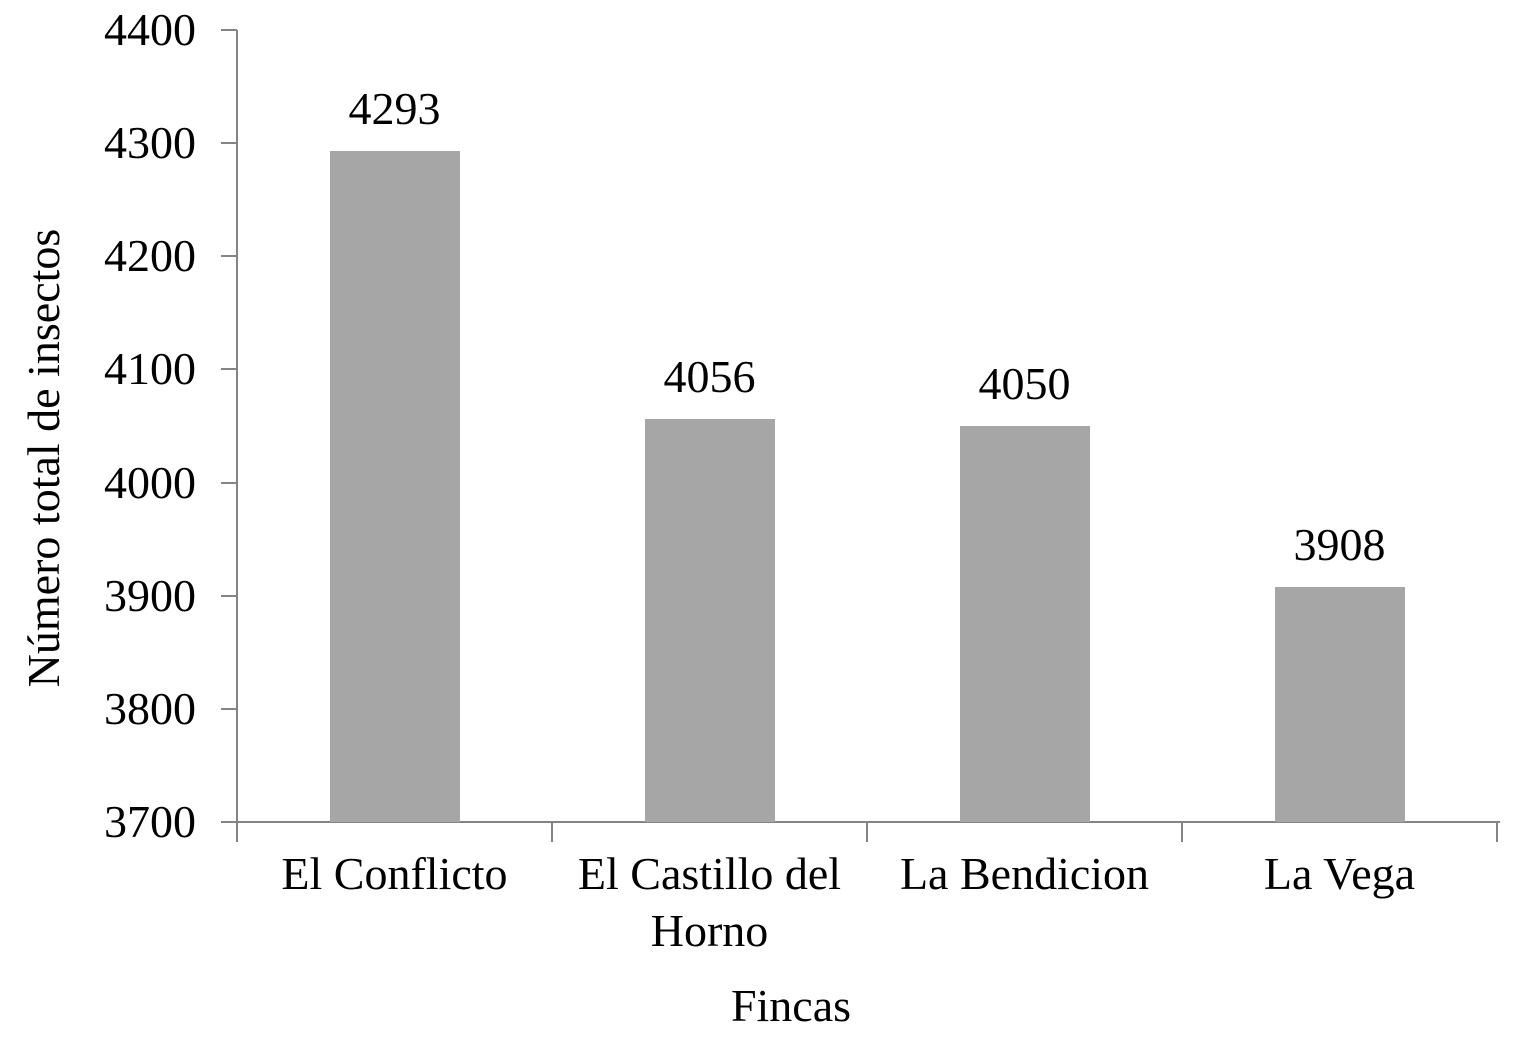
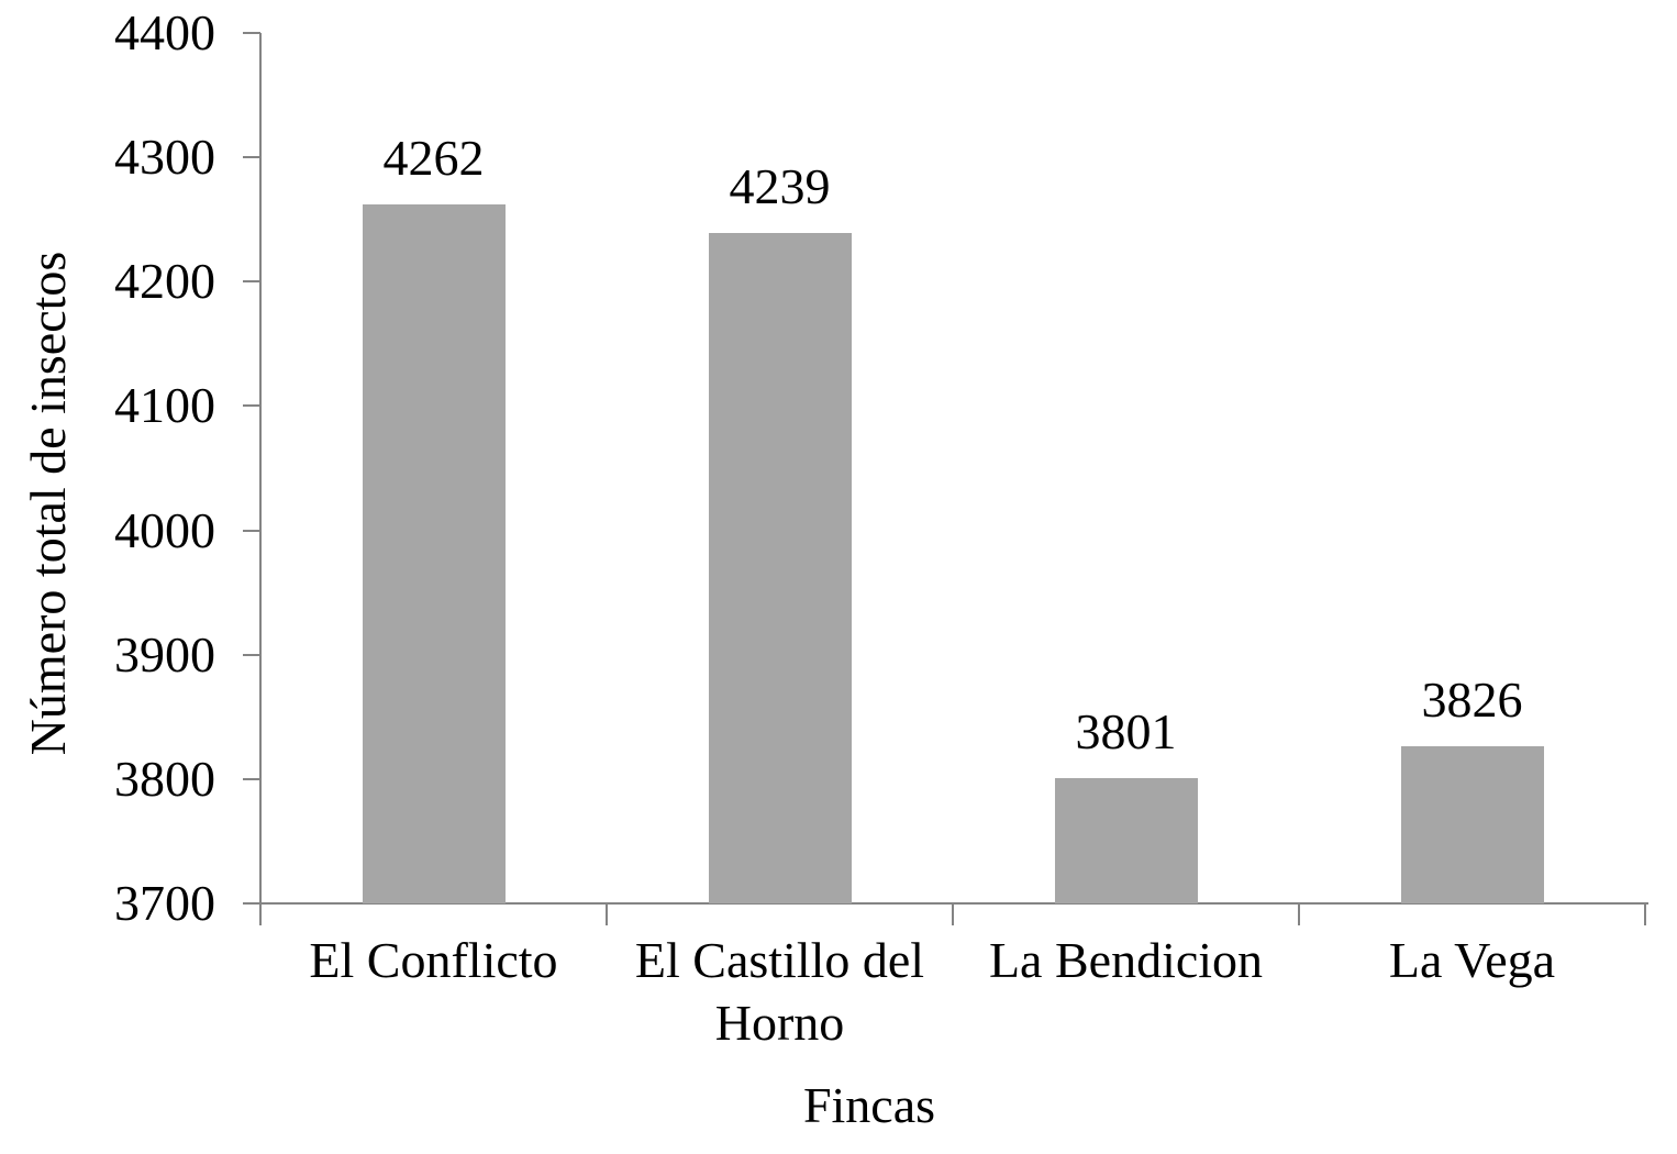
El Conflicto: 4293 -> 4262
El Castillo del Horno: 4056 -> 4239
La Bendicion: 4050 -> 3801
La Vega: 3908 -> 3826
